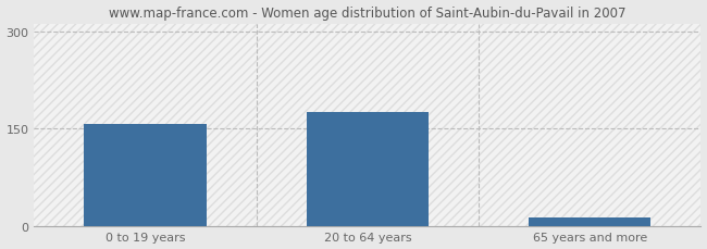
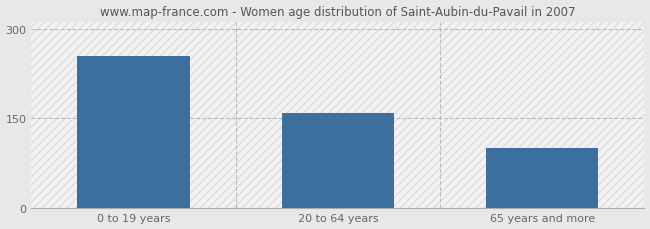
0 to 19 years: 157 -> 254
20 to 64 years: 175 -> 158
65 years and more: 13 -> 100
